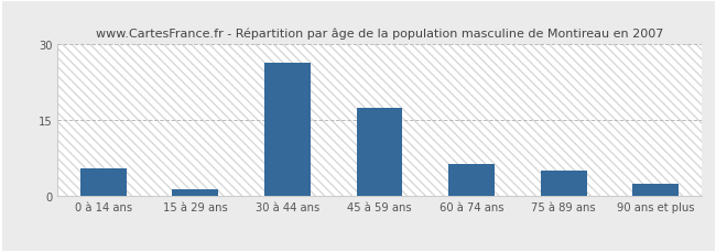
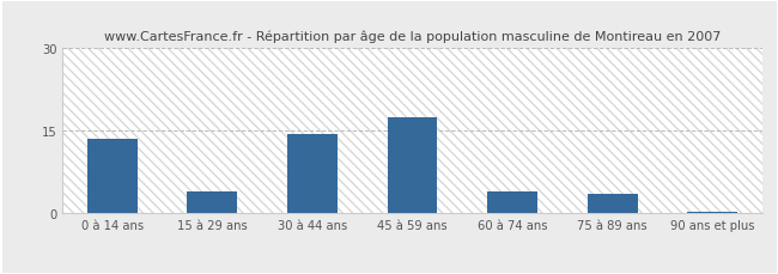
0 à 14 ans: 5.5 -> 13.5
15 à 29 ans: 1.5 -> 4.0
30 à 44 ans: 26.5 -> 14.5
60 à 74 ans: 6.5 -> 4.0
75 à 89 ans: 5.0 -> 3.5
90 ans et plus: 2.5 -> 0.2
